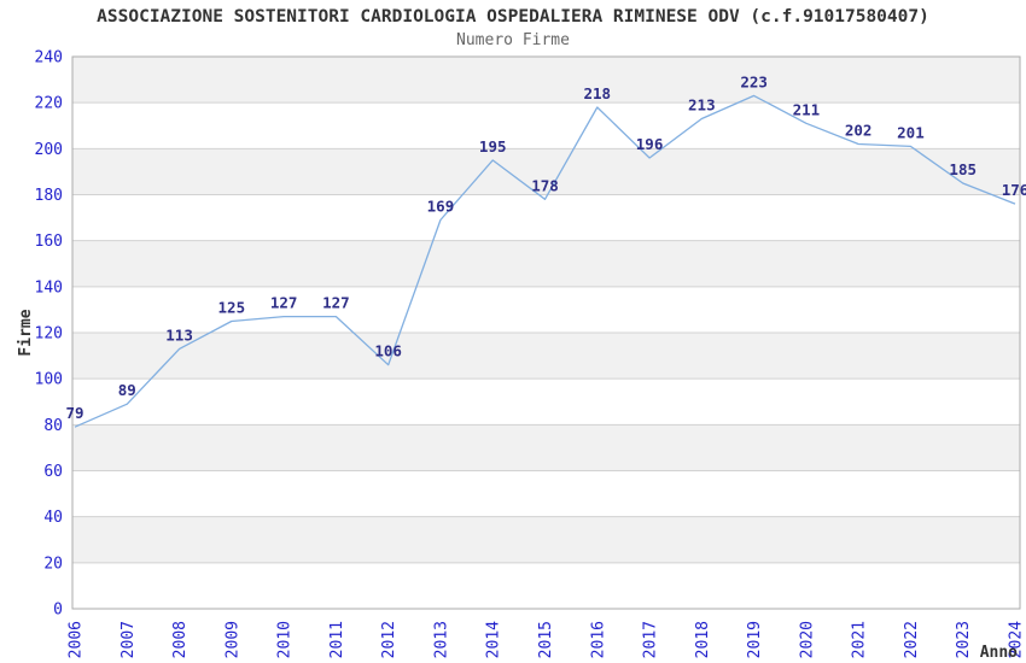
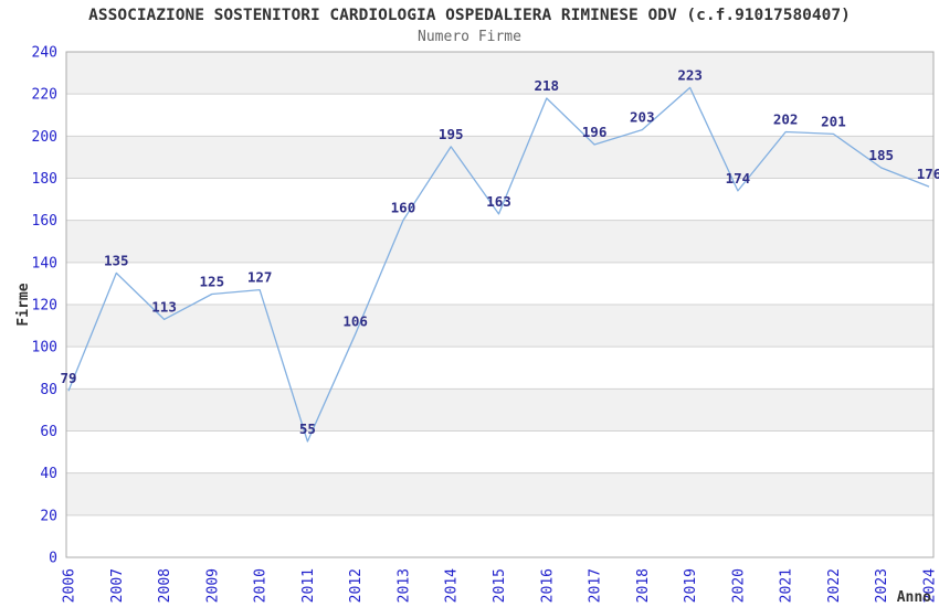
2007: 89 -> 135
2011: 127 -> 55
2013: 169 -> 160
2015: 178 -> 163
2018: 213 -> 203
2020: 211 -> 174
